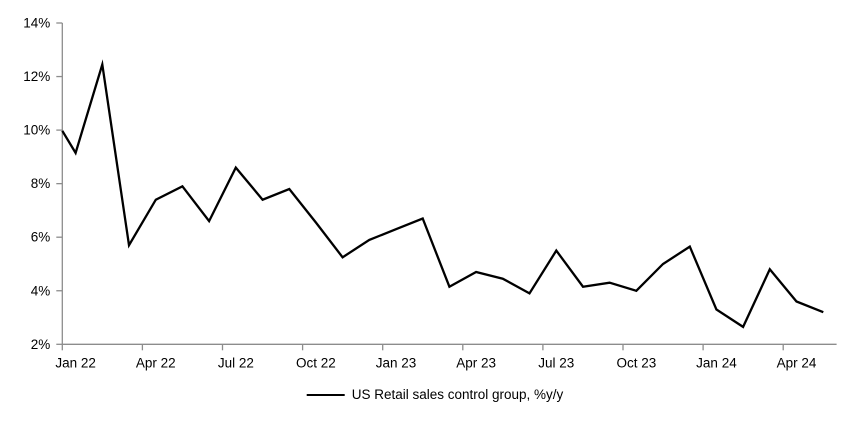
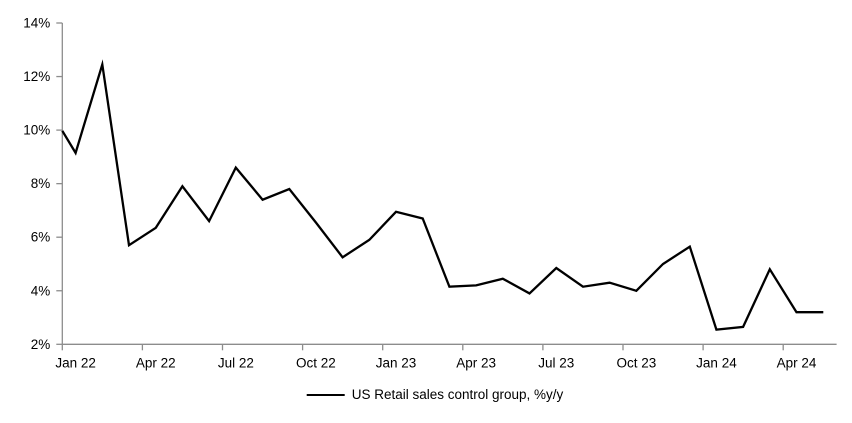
Apr 22: 7.4% -> 6.3%
Jan 23: 6.3% -> 7.0%
Apr 23: 4.7% -> 4.2%
Jul 23: 5.5% -> 4.8%
Jan 24: 3.3% -> 2.5%
Apr 24: 3.6% -> 3.2%
